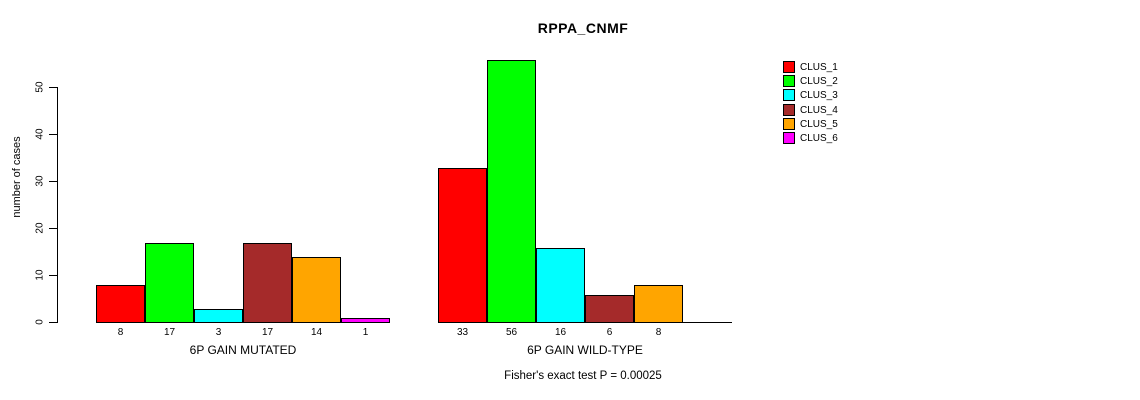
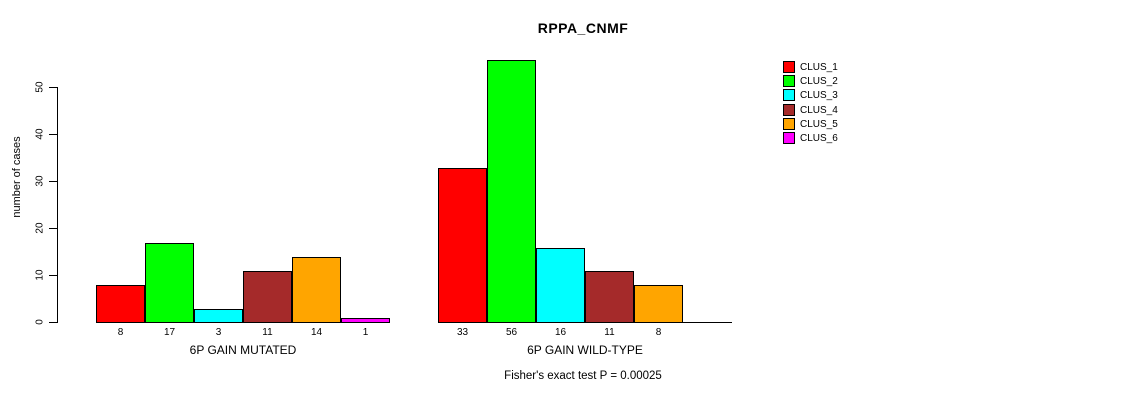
CLUS_4/6P GAIN MUTATED: 17 -> 11
CLUS_4/6P GAIN WILD-TYPE: 6 -> 11
